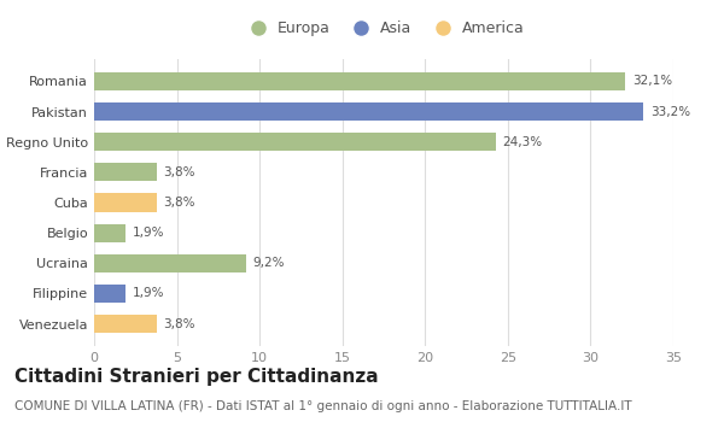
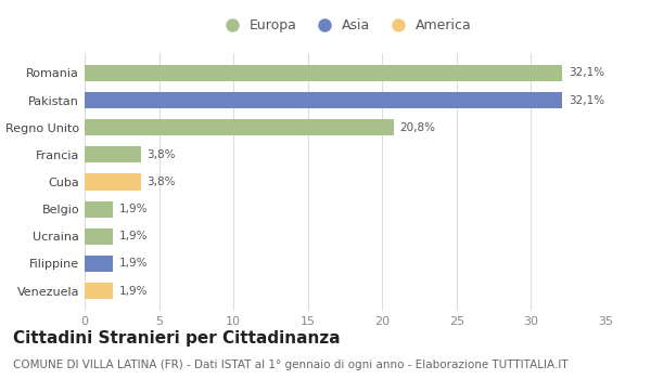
Pakistan: 33,2% -> 32,1%
Regno Unito: 24,3% -> 20,8%
Ucraina: 9,2% -> 1,9%
Venezuela: 3,8% -> 1,9%
